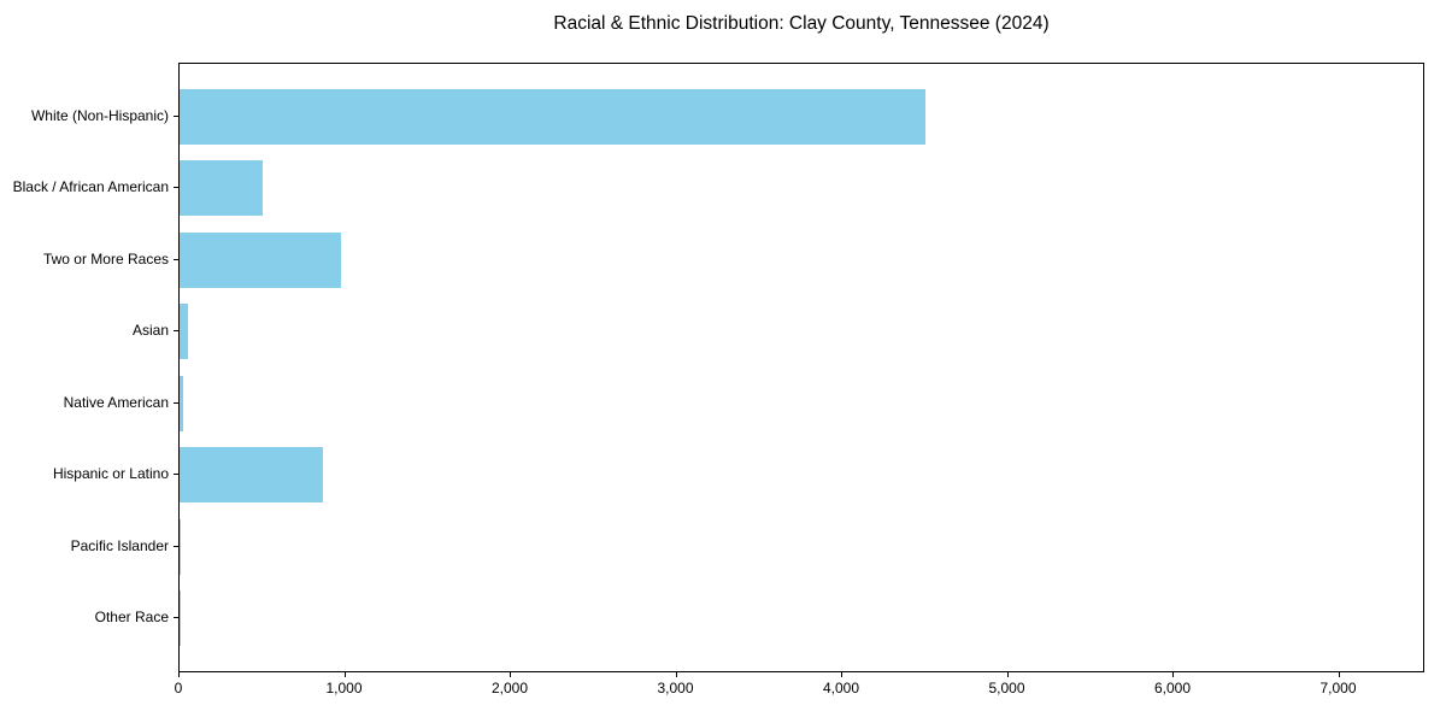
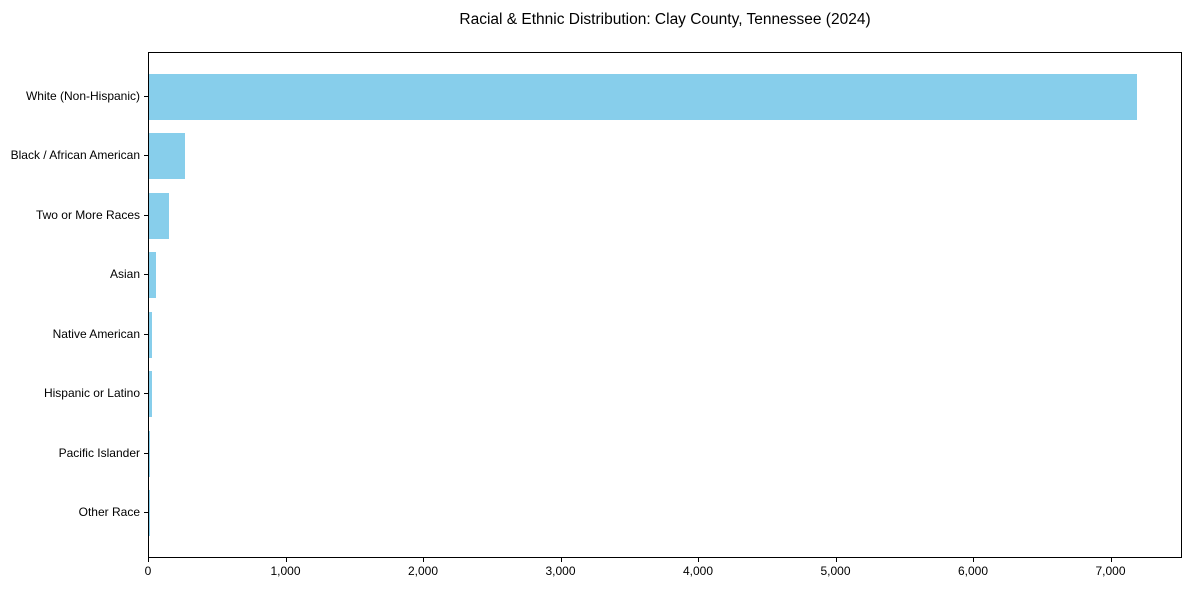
White (Non-Hispanic): 4510 -> 7200
Black / African American: 500 -> 260
Two or More Races: 980 -> 140
Hispanic or Latino: 870 -> 20
